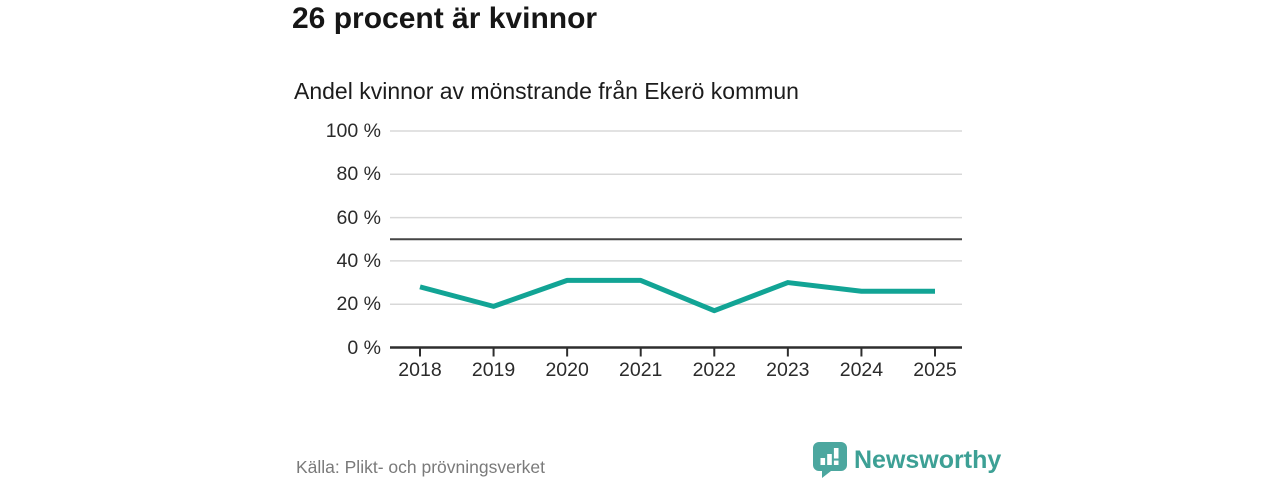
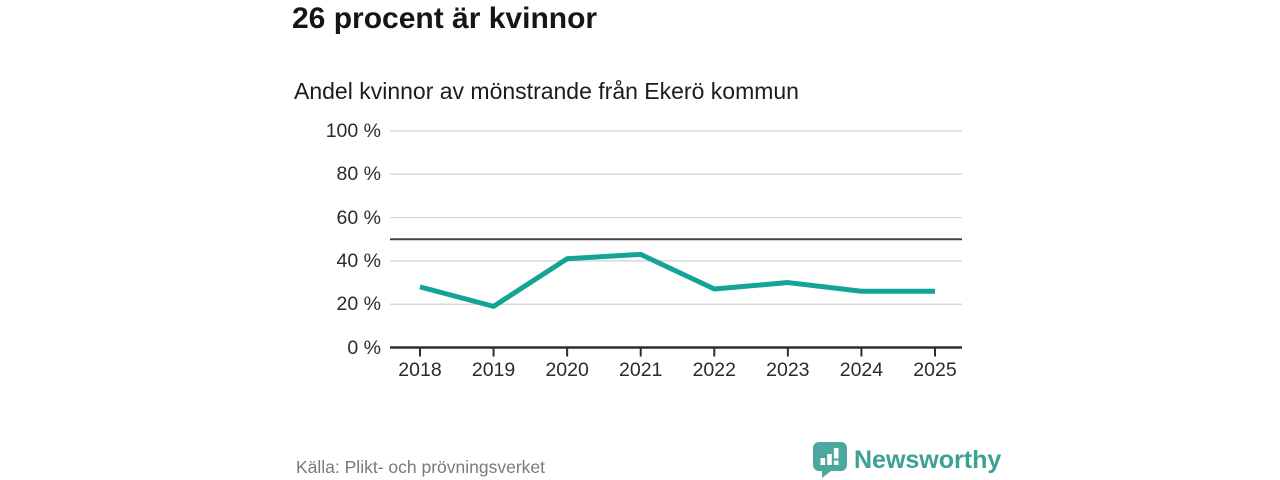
2020: 31% -> 41%
2021: 31% -> 43%
2022: 17% -> 27%
